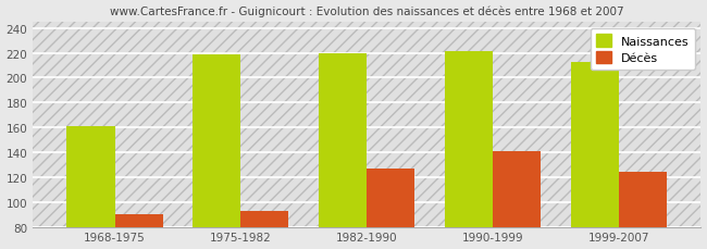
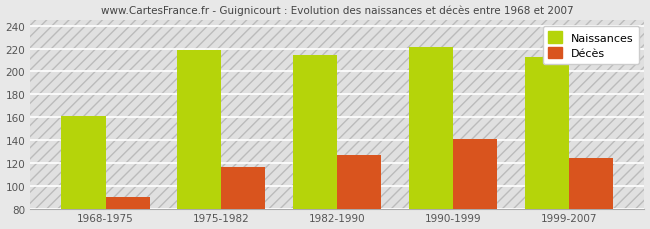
Décès/1975-1982: 93 -> 116
Naissances/1982-1990: 220 -> 214
